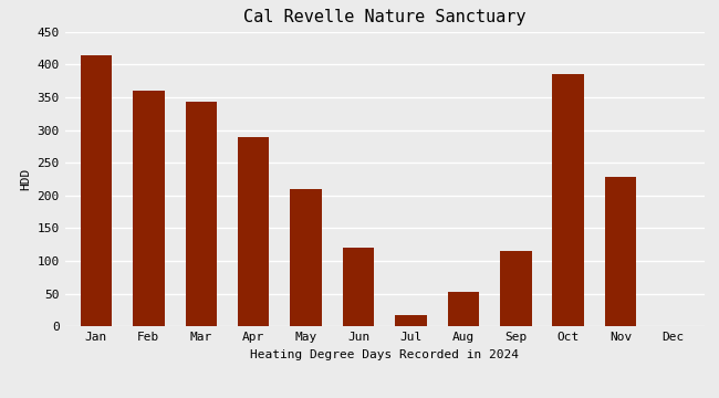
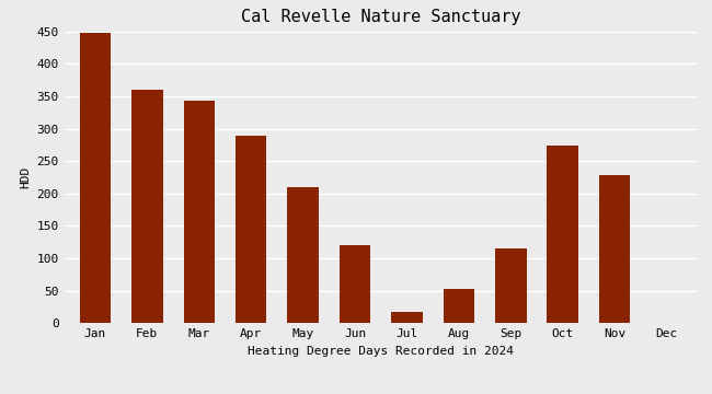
Jan: 414 -> 448
Oct: 386 -> 274
